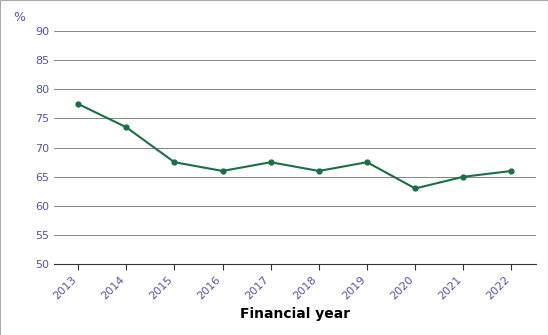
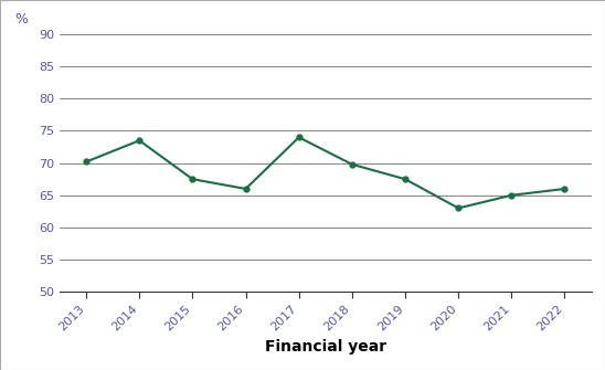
2013: 77.5 -> 70.2
2017: 67.5 -> 74.0
2018: 66.0 -> 69.8
